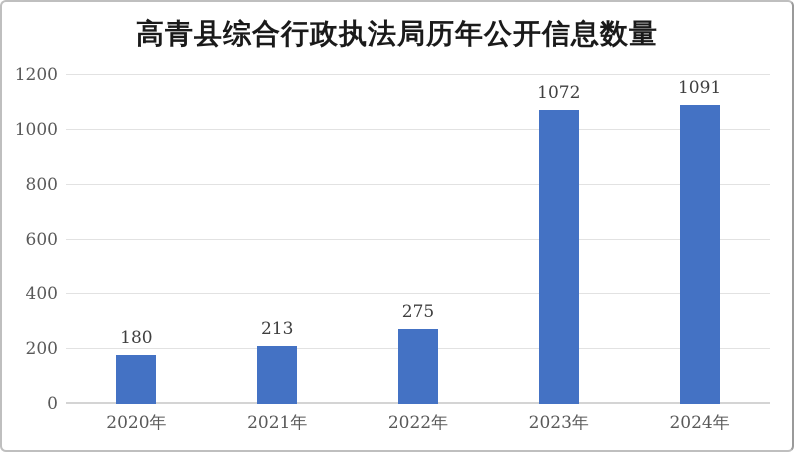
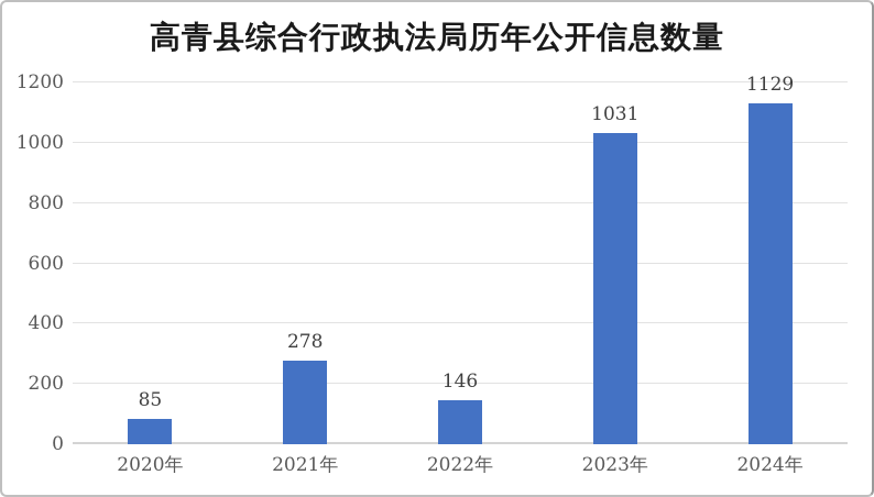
2020年: 180 -> 85
2021年: 213 -> 278
2022年: 275 -> 146
2023年: 1072 -> 1031
2024年: 1091 -> 1129
